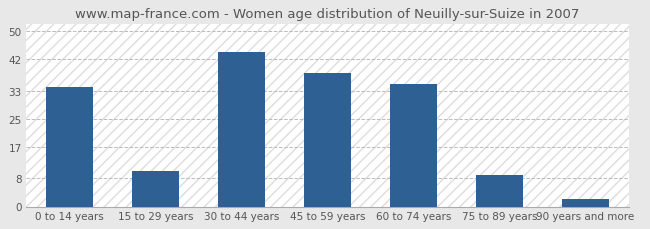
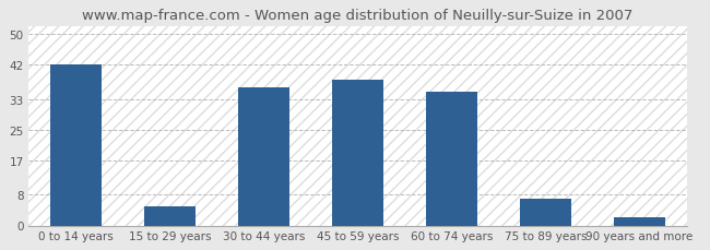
0 to 14 years: 34 -> 42
15 to 29 years: 10 -> 5
30 to 44 years: 44 -> 36
75 to 89 years: 9 -> 7
